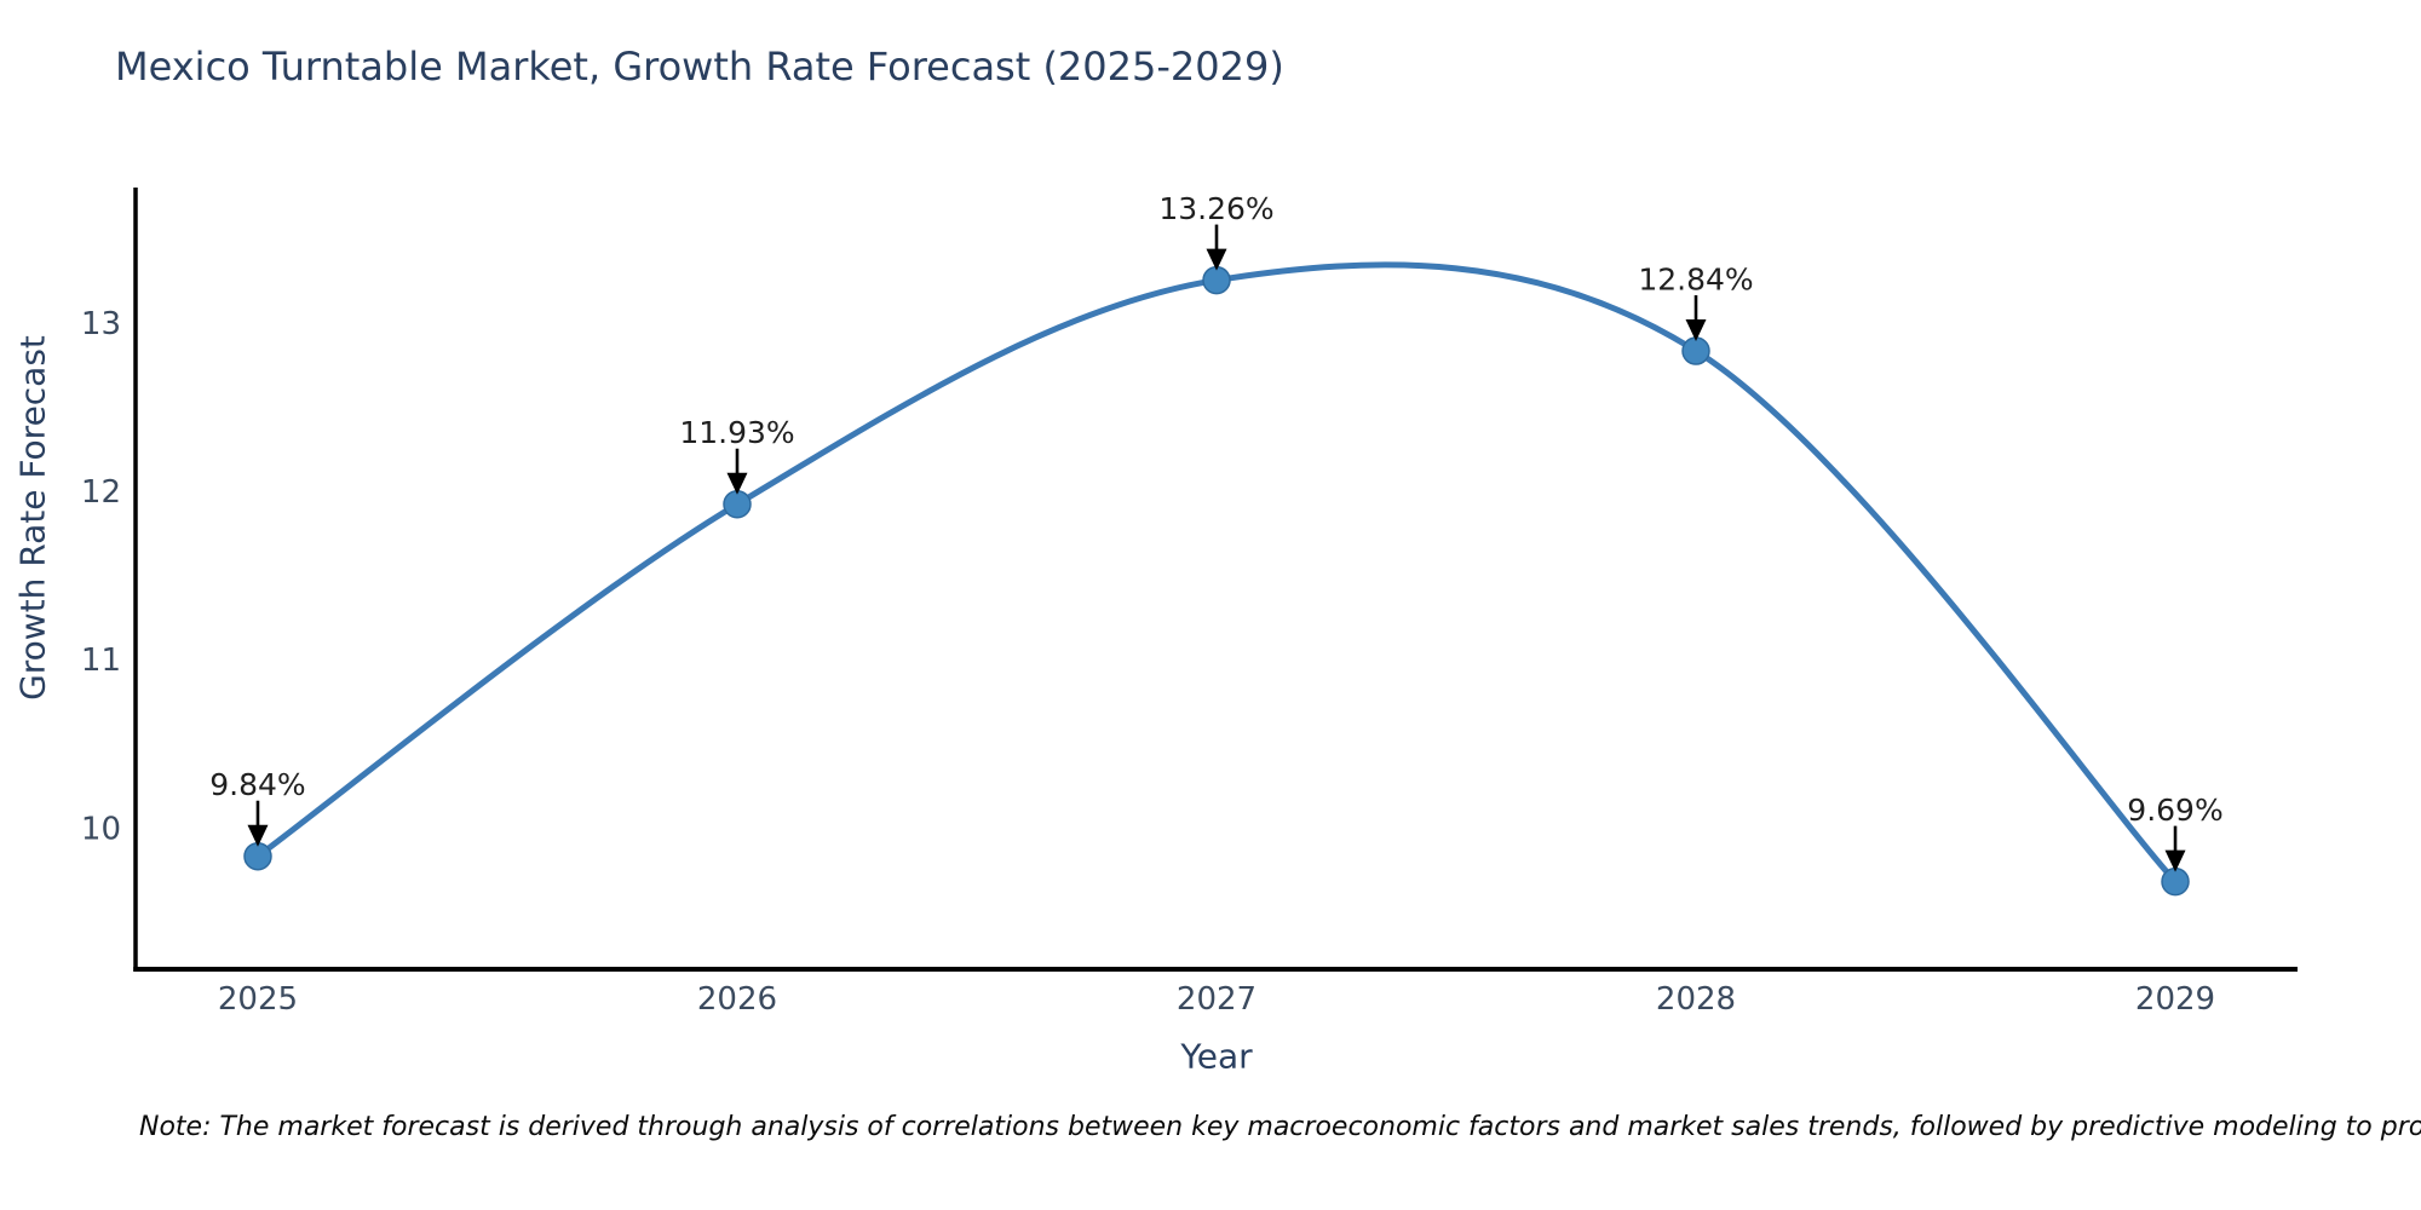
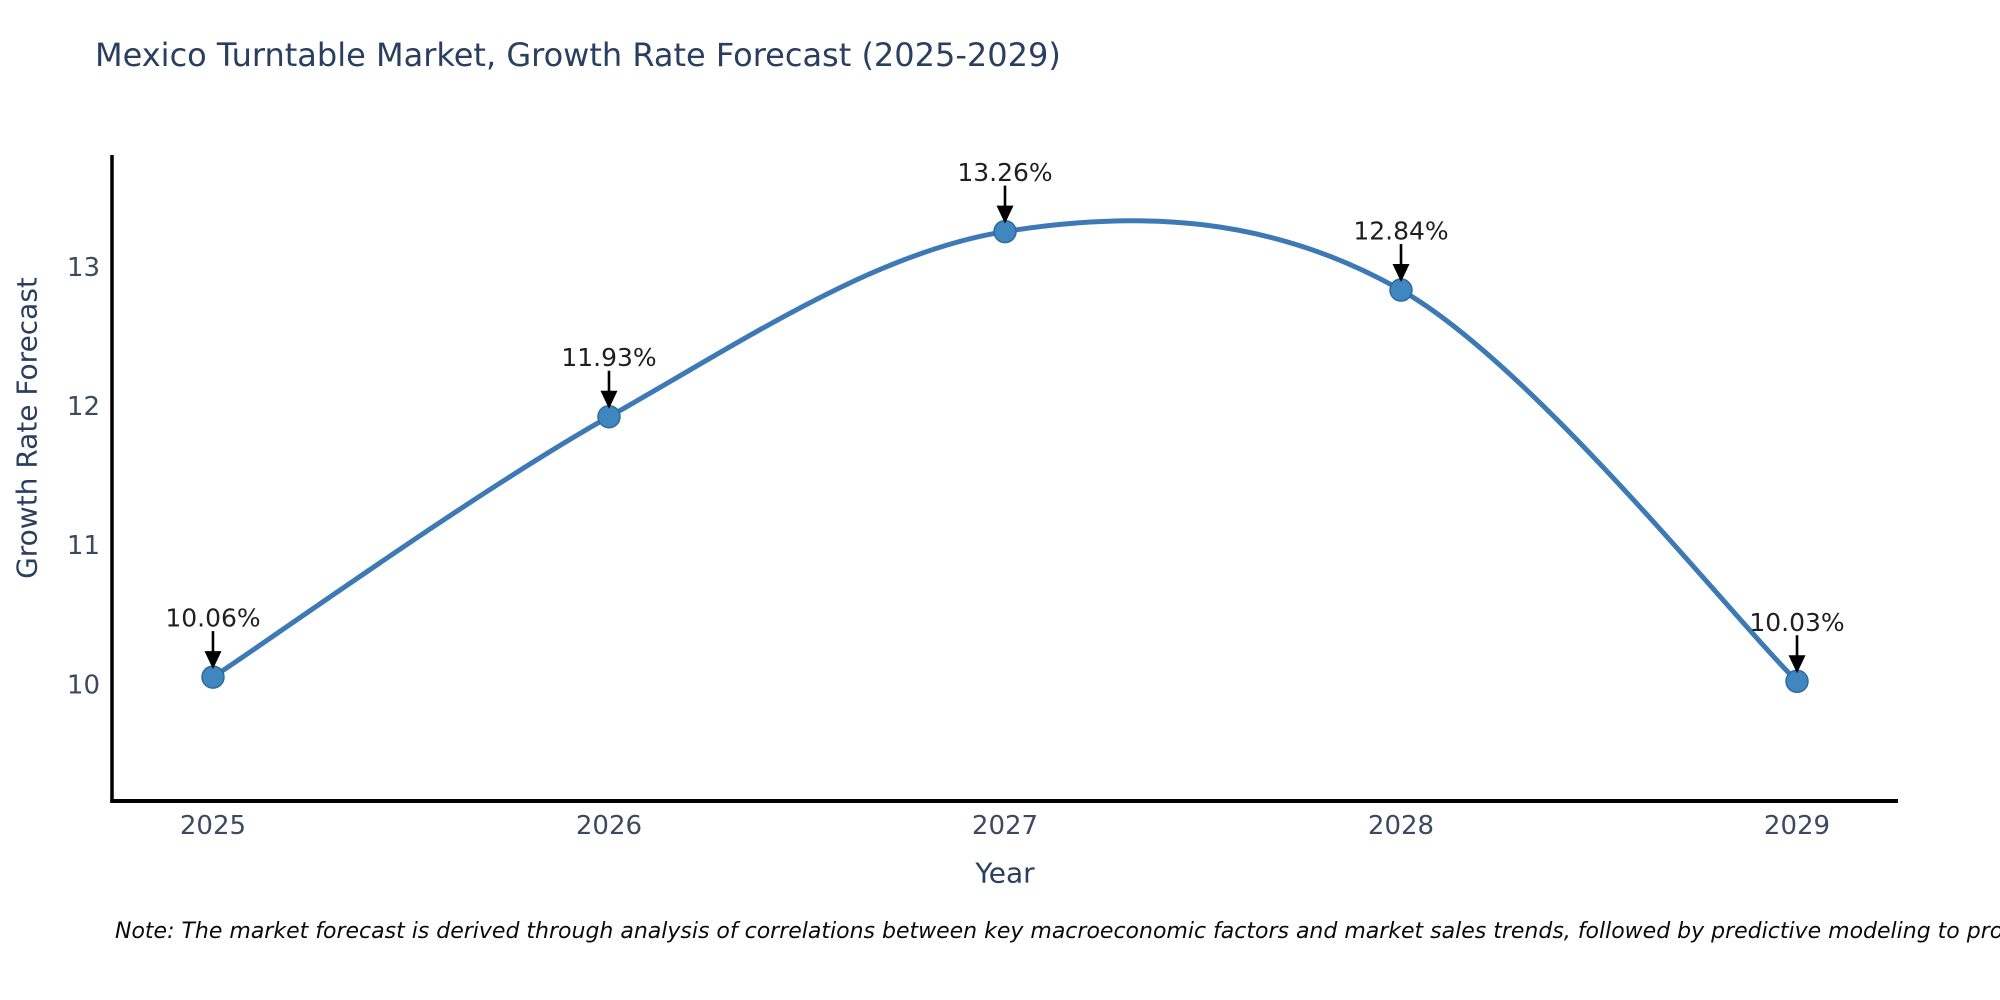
2025: 9.84% -> 10.06%
2029: 9.69% -> 10.03%
